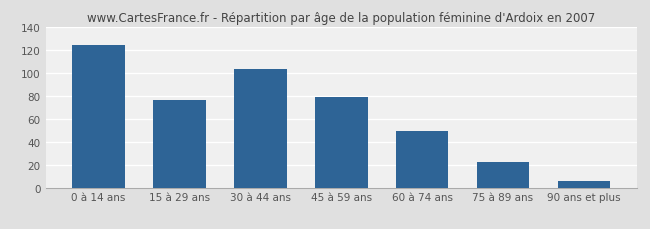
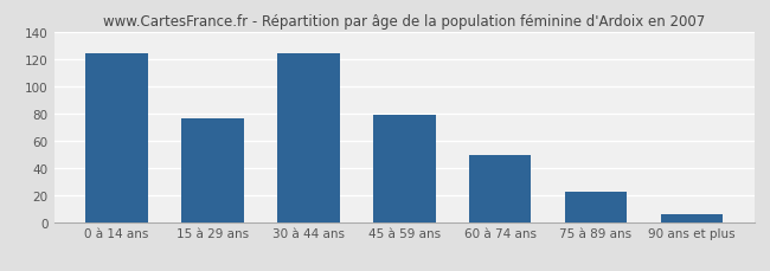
30 à 44 ans: 103 -> 124
